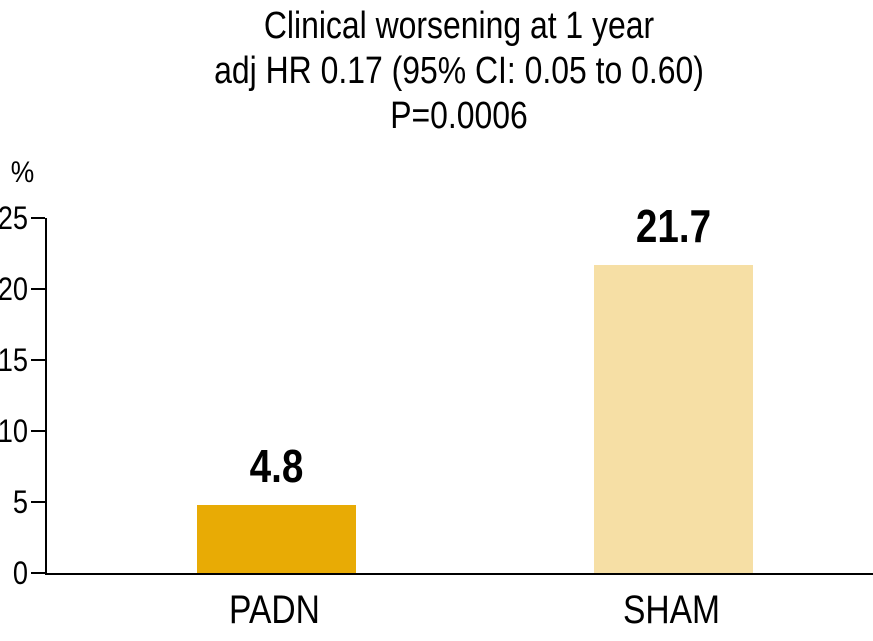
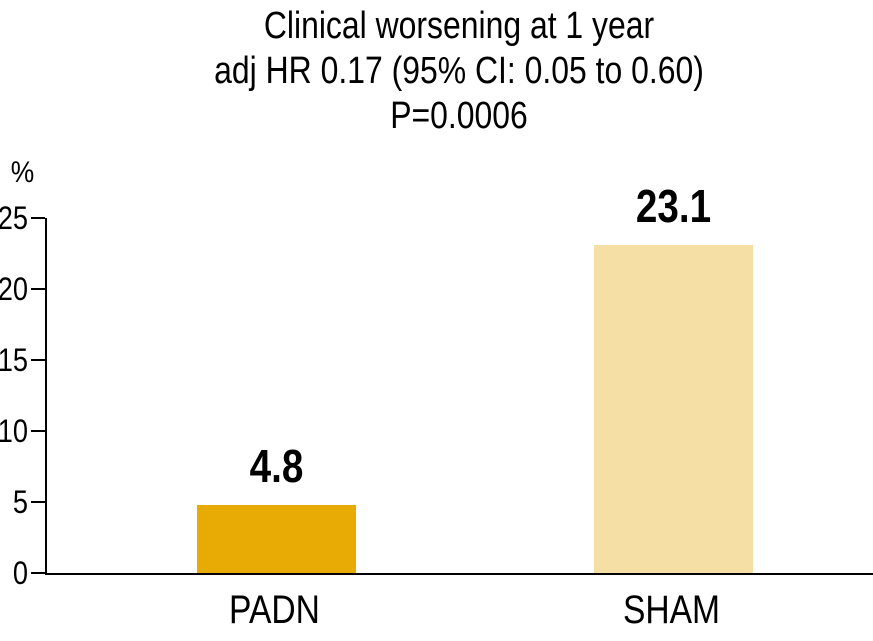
SHAM: 21.7 -> 23.1
